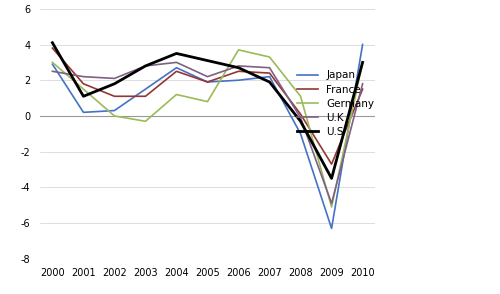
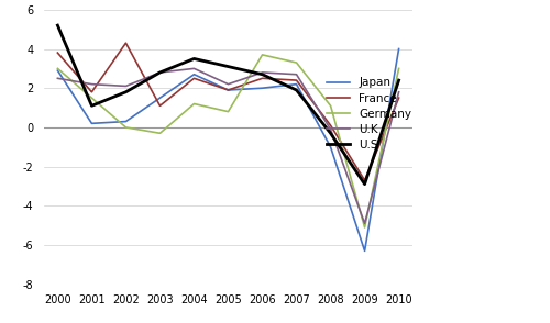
U.S/2000: 4.1 -> 5.2
France/2002: 1.1 -> 4.3
U.S/2009: -3.5 -> -2.9
U.S/2010: 3.0 -> 2.4
